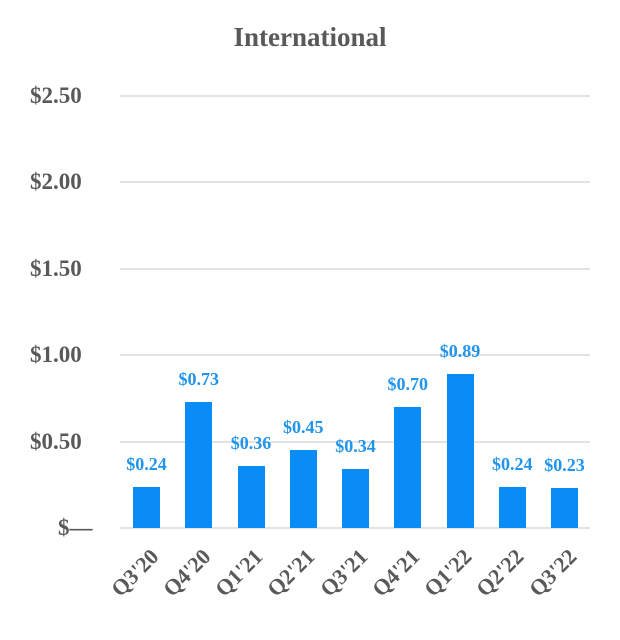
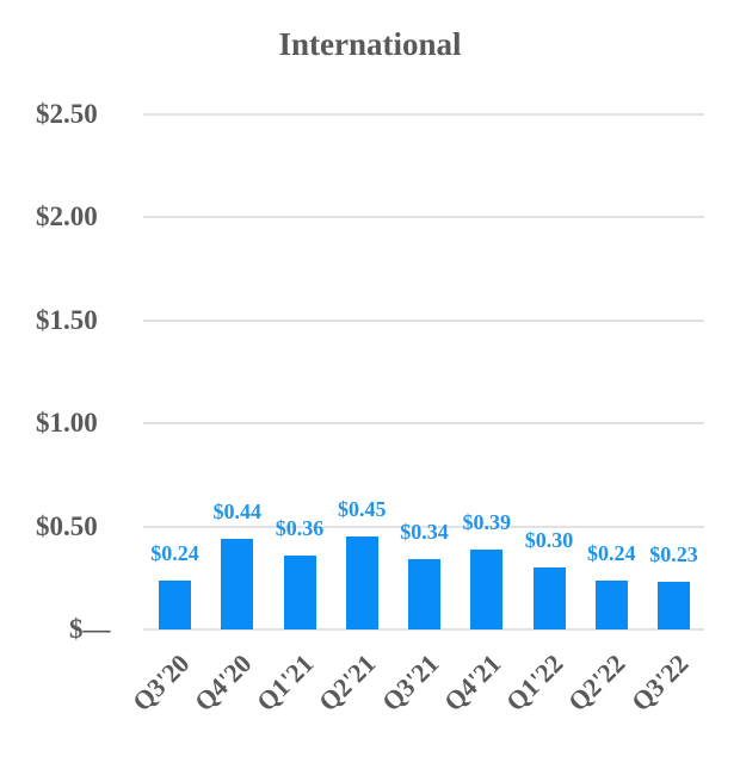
Q4'20: $0.73 -> $0.44
Q4'21: $0.70 -> $0.39
Q1'22: $0.89 -> $0.30
